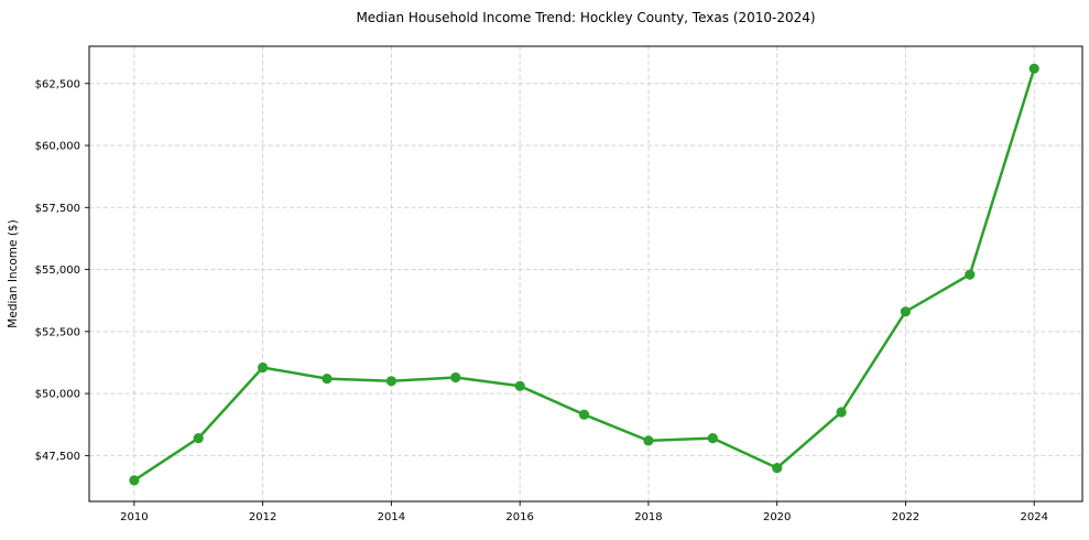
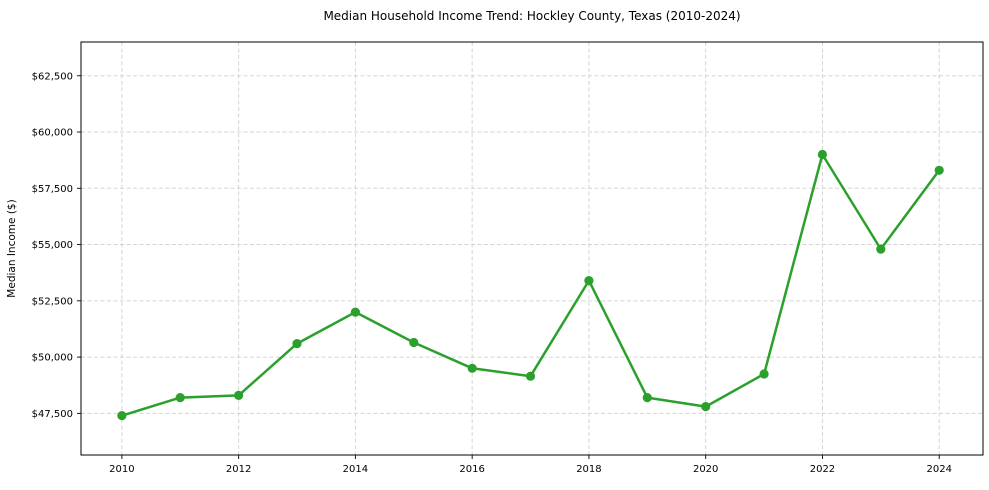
2010: $46500 -> $47400
2012: $51000 -> $48300
2014: $50500 -> $52000
2016: $50300 -> $49500
2018: $48100 -> $53400
2020: $47000 -> $47800
2022: $53300 -> $59000
2024: $63100 -> $58300
